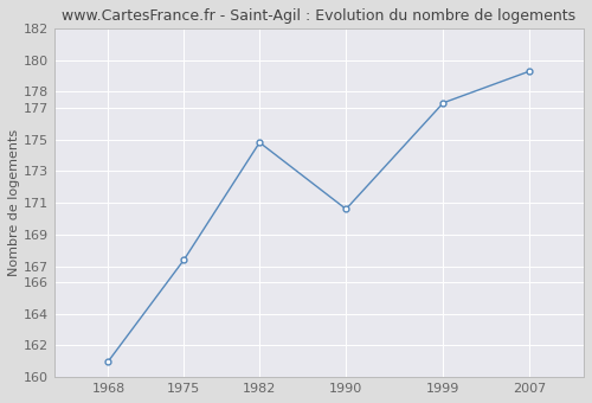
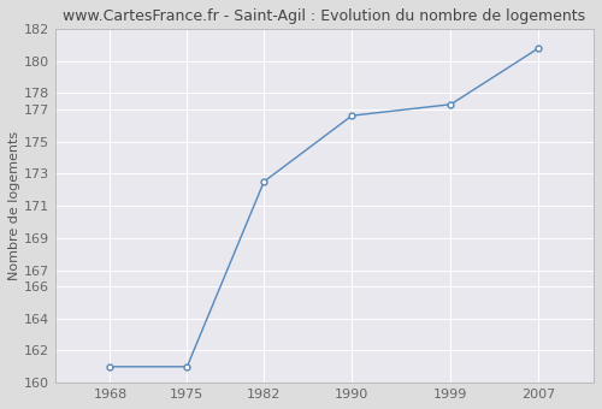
1975: 167.4 -> 161.0
1982: 174.8 -> 172.5
1990: 170.6 -> 176.6
2007: 179.3 -> 180.8
